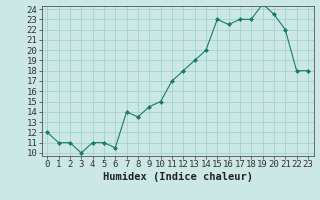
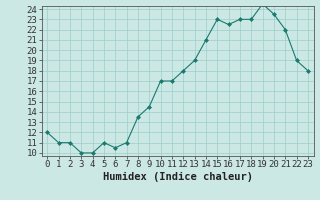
4: 11.0 -> 10.0
7: 14.0 -> 11.0
10: 15.0 -> 17.0
14: 20.0 -> 21.0
22: 18.0 -> 19.0
